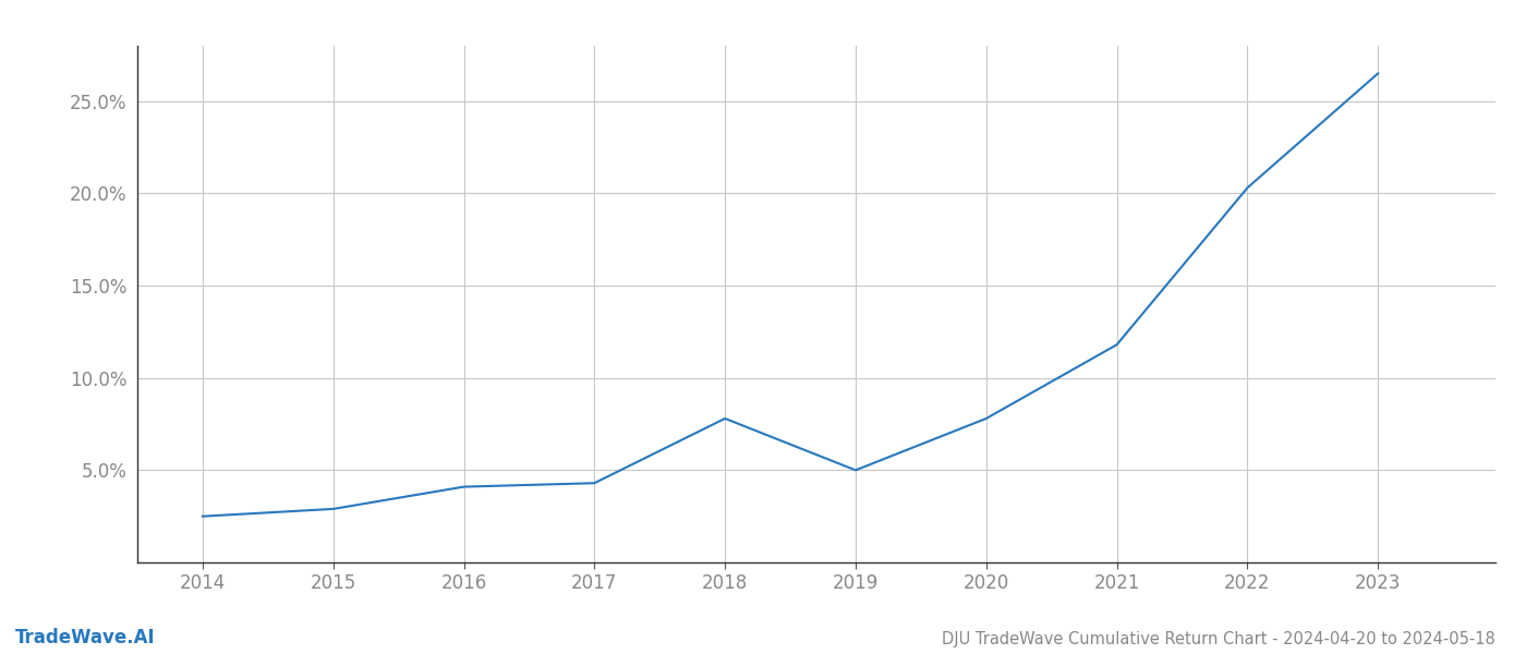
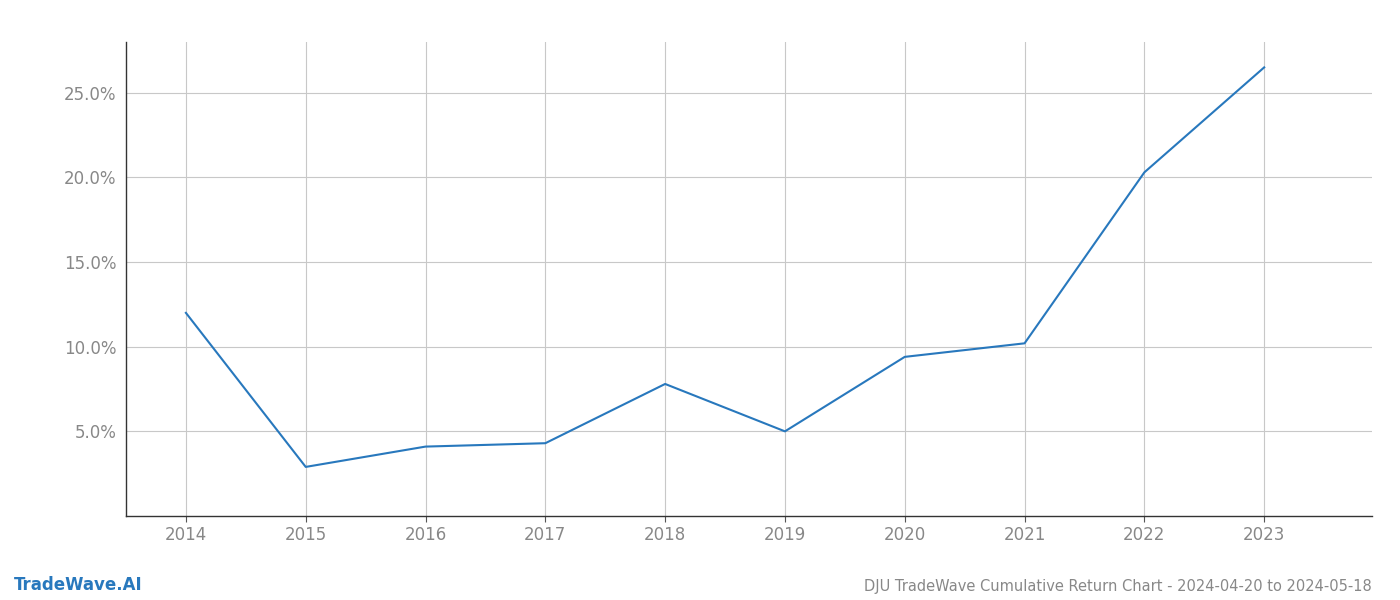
2014: 2.5% -> 12.0%
2020: 7.8% -> 9.4%
2021: 11.8% -> 10.2%
